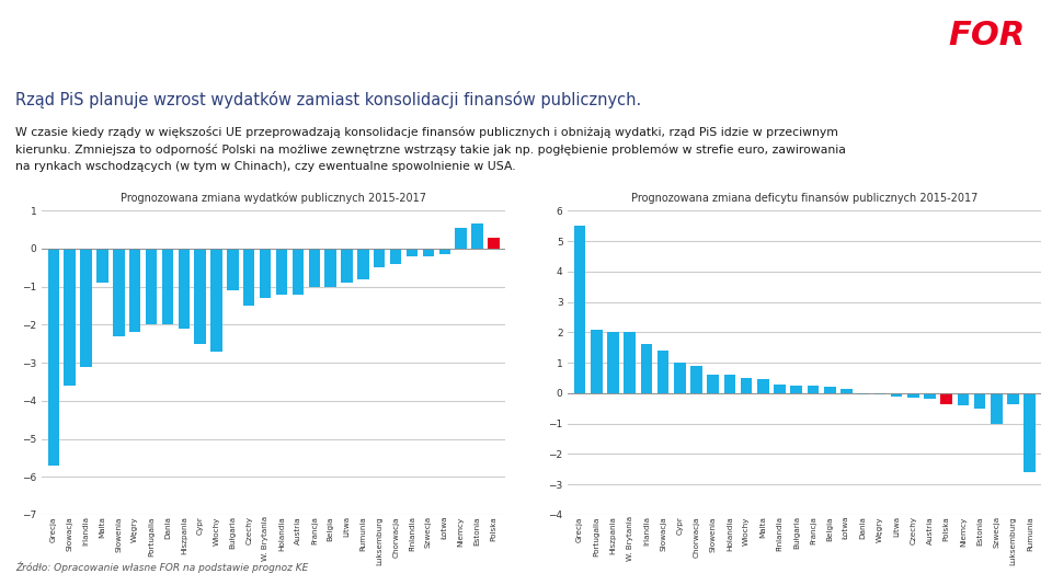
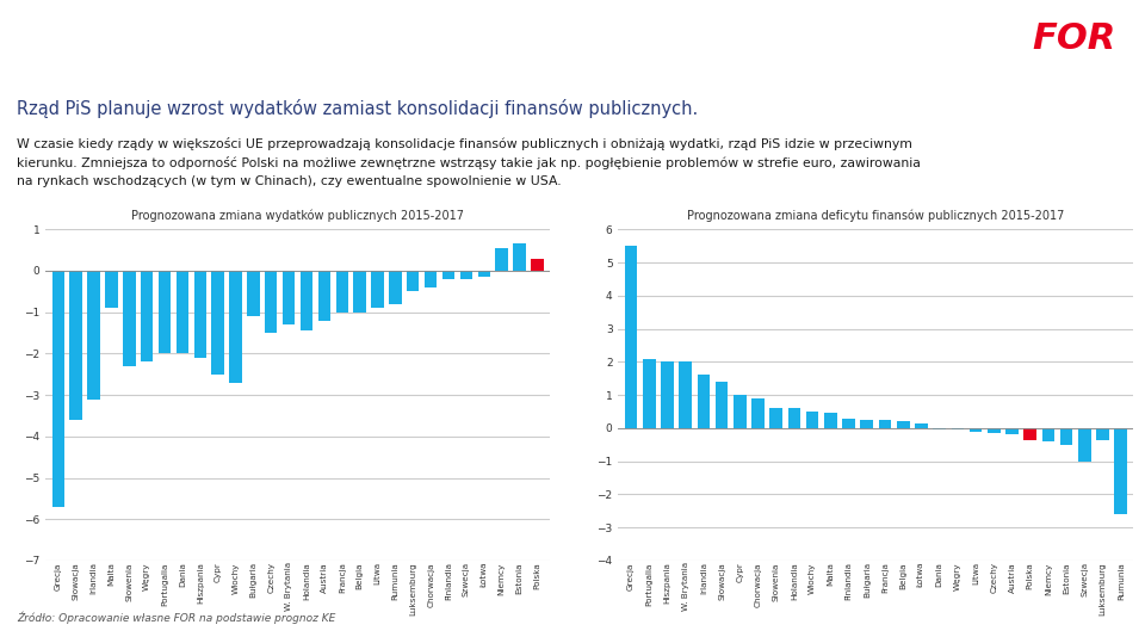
Prognozowana zmiana wydatków publicznych 2015-2017/Holandia: -1.20 -> -1.45
